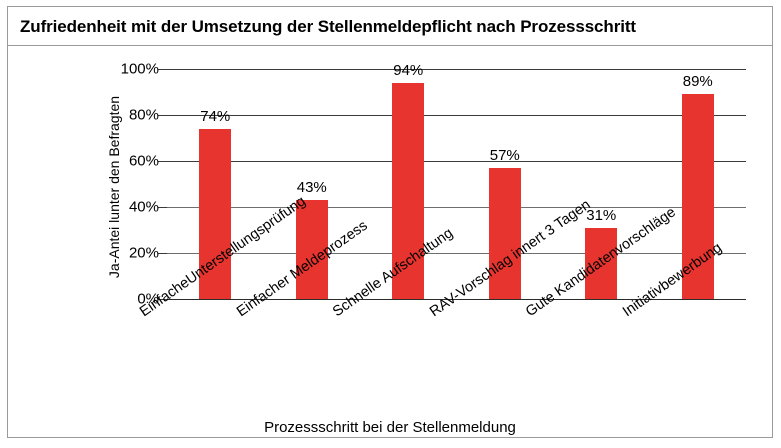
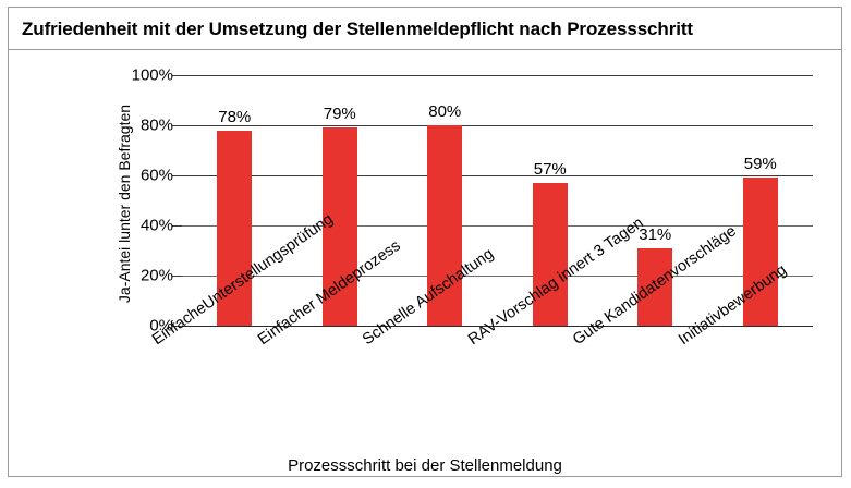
EinfacheUnterstellungsprüfung: 74% -> 78%
Einfacher Meldeprozess: 43% -> 79%
Schnelle Aufschaltung: 94% -> 80%
Initiativbewerbung: 89% -> 59%
